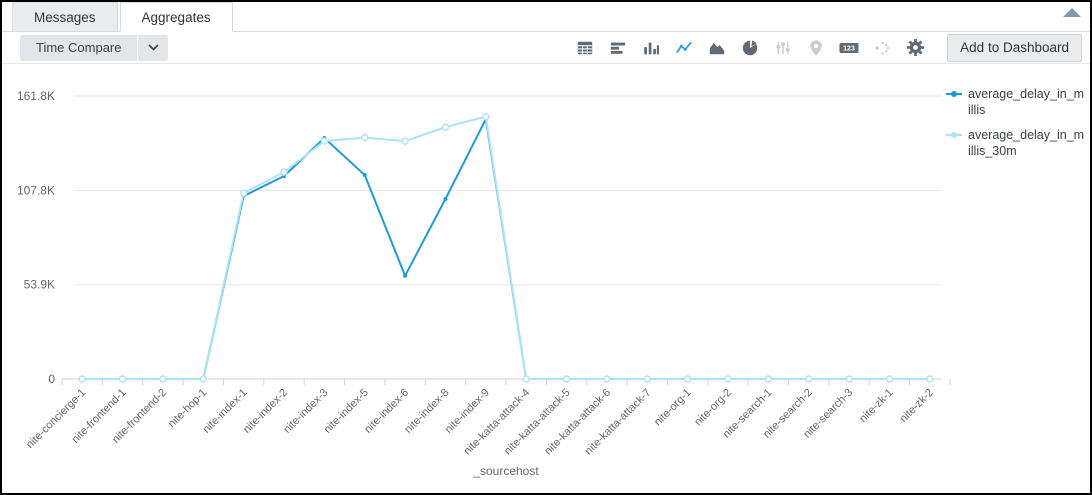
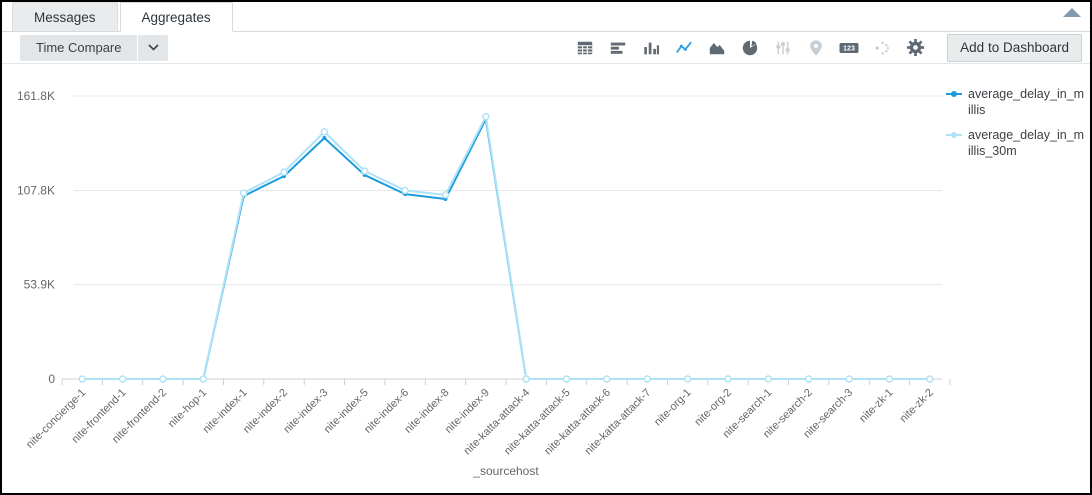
average_delay_in_millis_30m/nite-index-3: 136K -> 141K
average_delay_in_millis_30m/nite-index-5: 138K -> 119K
average_delay_in_millis/nite-index-6: 59K -> 106K
average_delay_in_millis_30m/nite-index-6: 136K -> 108K
average_delay_in_millis_30m/nite-index-8: 144K -> 105K
